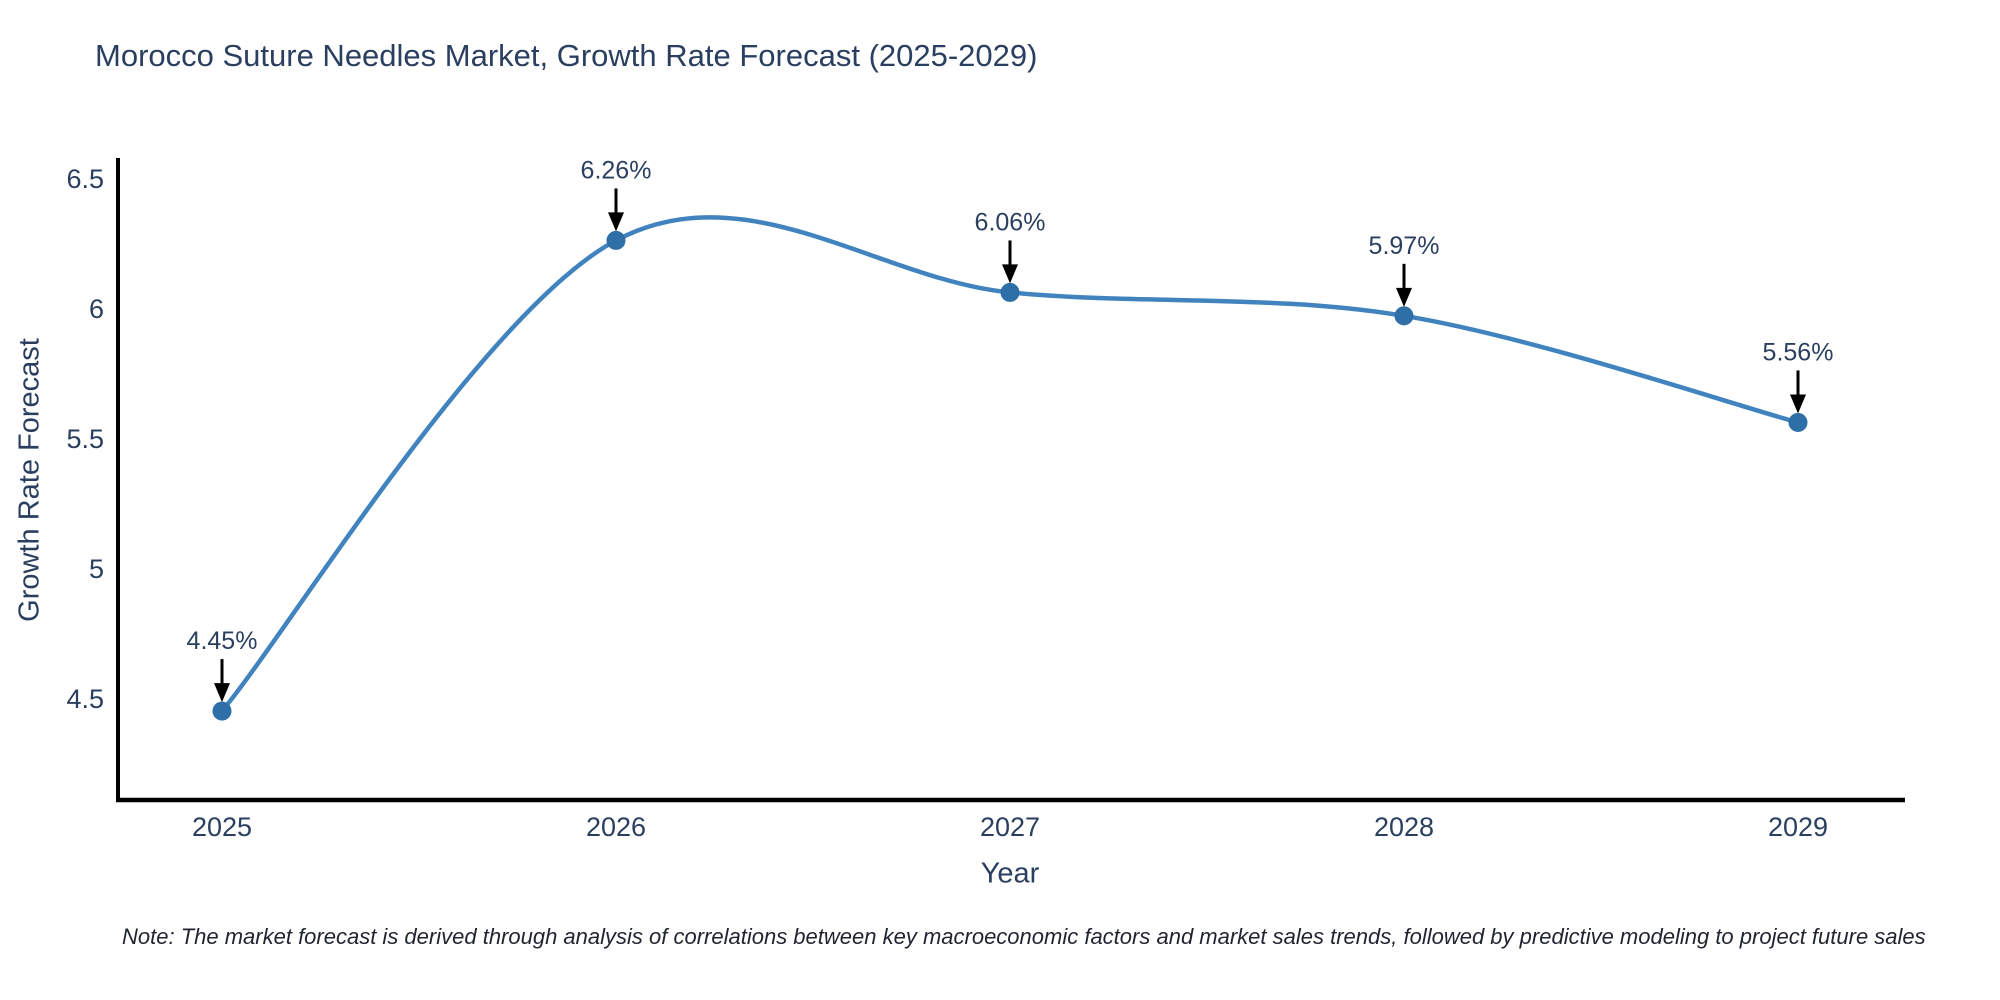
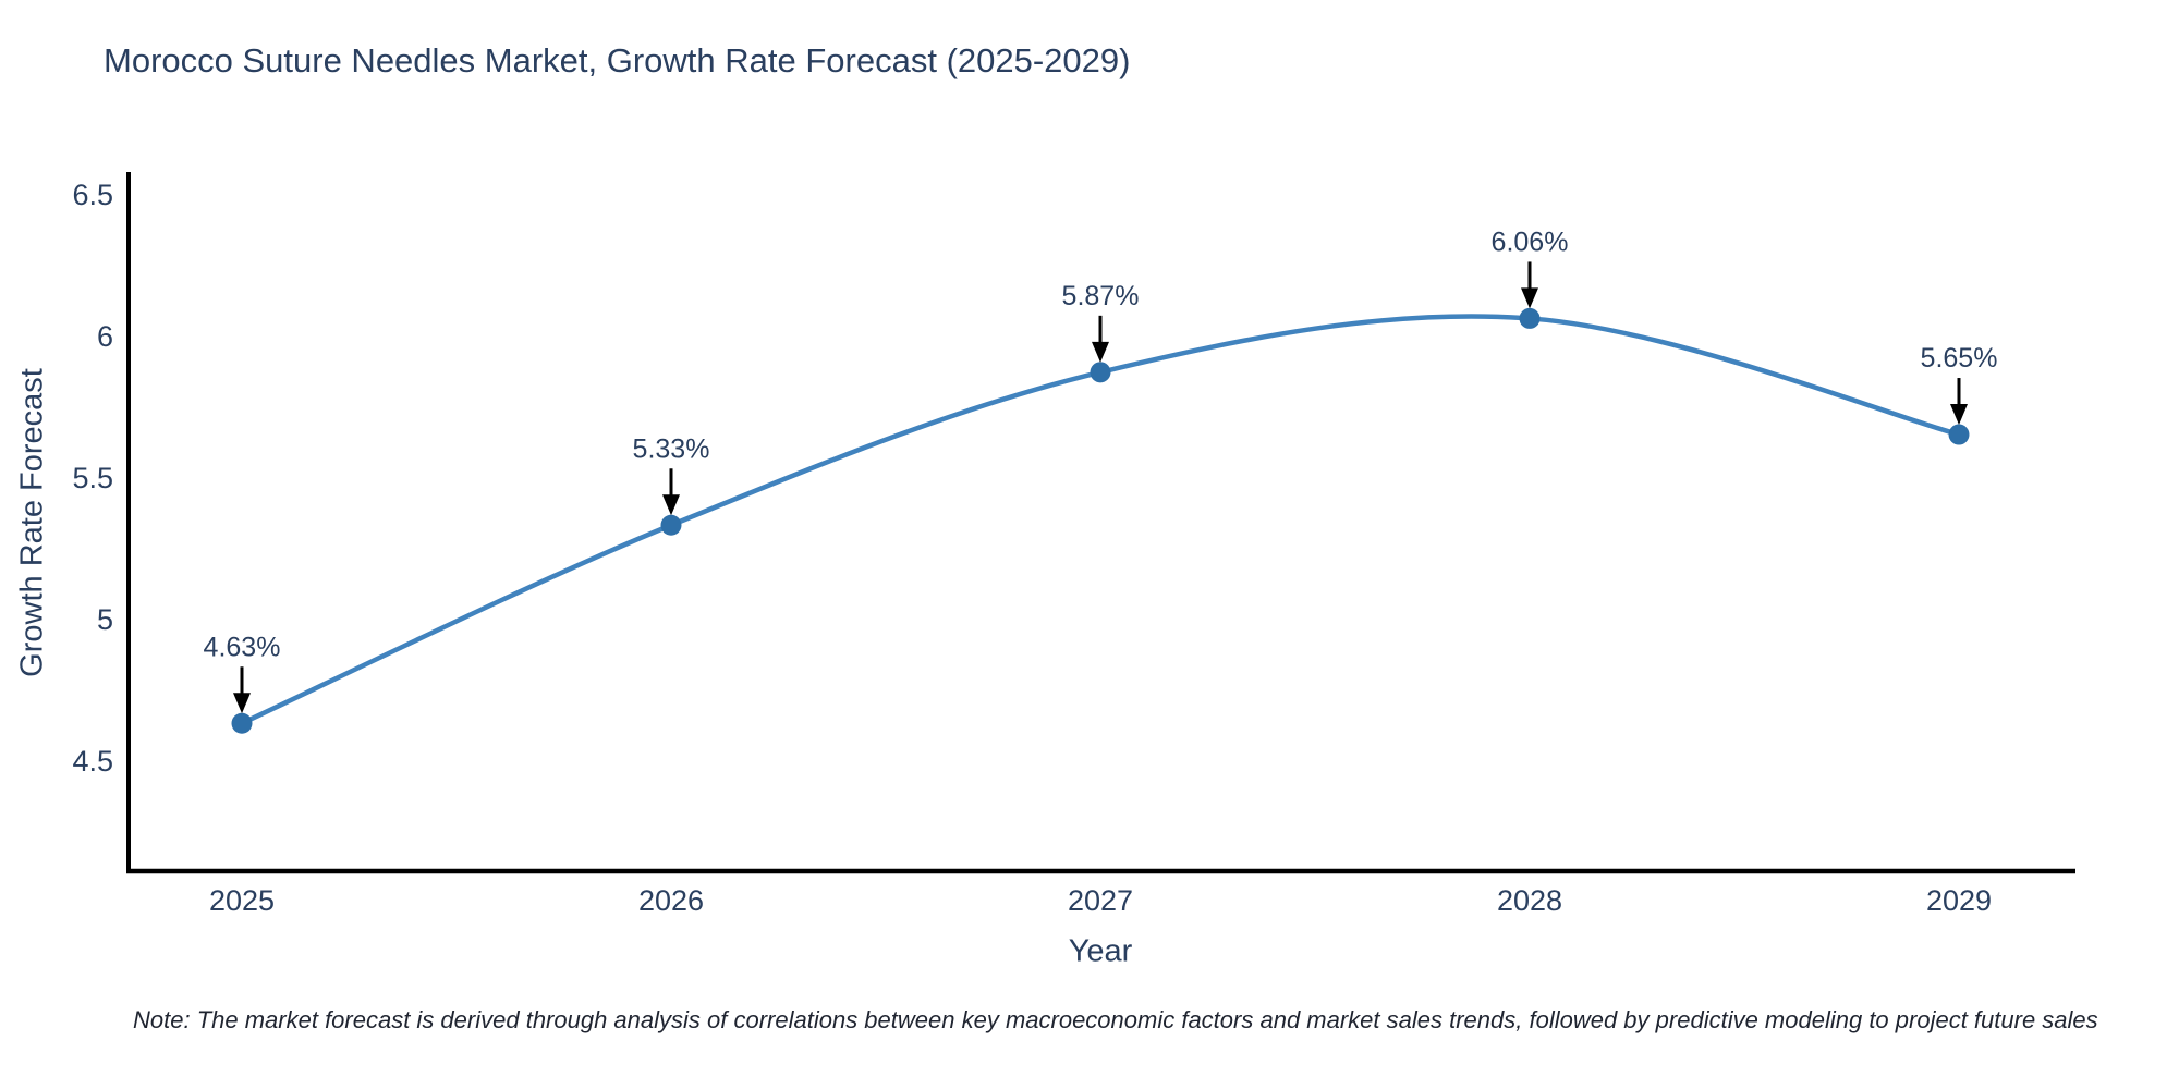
2025: 4.45% -> 4.63%
2026: 6.26% -> 5.33%
2027: 6.06% -> 5.87%
2028: 5.97% -> 6.06%
2029: 5.56% -> 5.65%
